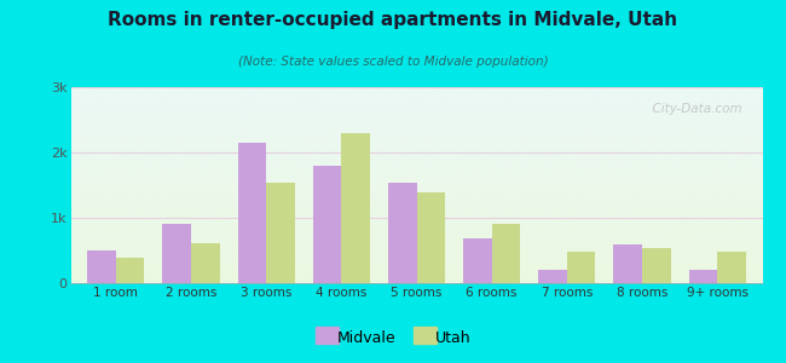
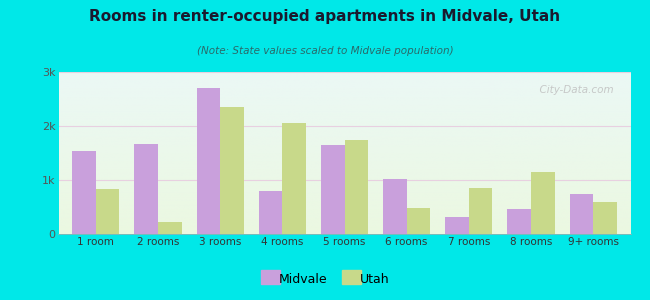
Midvale/1 room: 0.50k -> 1.54k
Utah/1 room: 0.38k -> 0.84k
Midvale/2 rooms: 0.90k -> 1.66k
Utah/2 rooms: 0.62k -> 0.22k
Midvale/3 rooms: 2.15k -> 2.70k
Utah/3 rooms: 1.53k -> 2.36k
Midvale/4 rooms: 1.80k -> 0.80k
Utah/4 rooms: 2.30k -> 2.06k
Midvale/5 rooms: 1.54k -> 1.64k
Utah/5 rooms: 1.38k -> 1.74k
Midvale/6 rooms: 0.68k -> 1.02k
Utah/6 rooms: 0.90k -> 0.48k
Midvale/7 rooms: 0.20k -> 0.32k
Utah/7 rooms: 0.48k -> 0.86k
Midvale/8 rooms: 0.59k -> 0.46k
Utah/8 rooms: 0.53k -> 1.14k
Midvale/9+ rooms: 0.20k -> 0.74k
Utah/9+ rooms: 0.49k -> 0.60k
